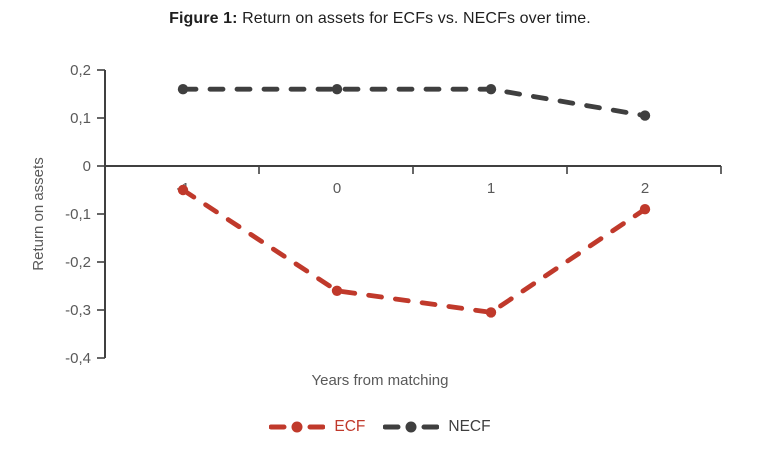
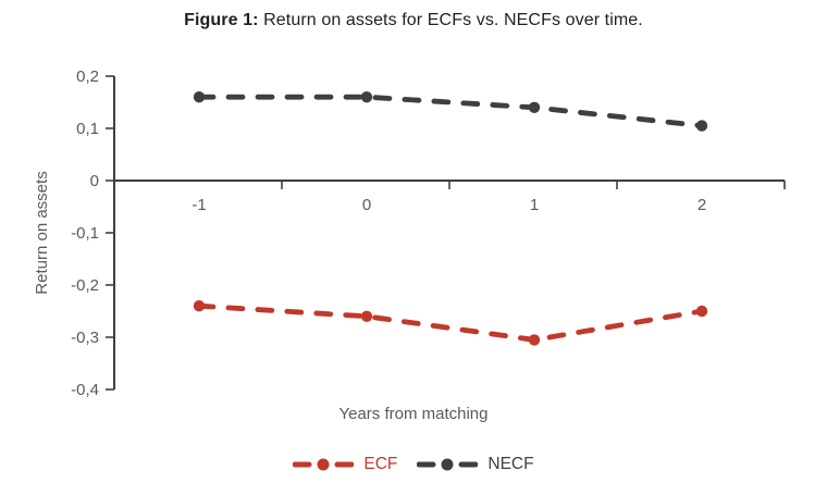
ECF/-1: -0,05 -> -0,24
NECF/1: 0,16 -> 0,14
ECF/2: -0,09 -> -0,25
